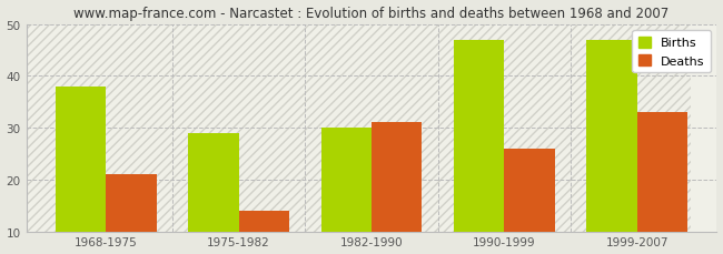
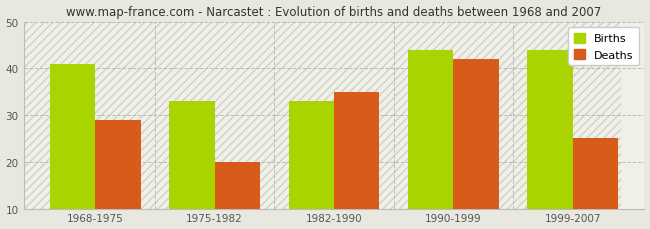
Births/1968-1975: 38 -> 41
Deaths/1968-1975: 21 -> 29
Births/1975-1982: 29 -> 33
Deaths/1975-1982: 14 -> 20
Births/1982-1990: 30 -> 33
Deaths/1982-1990: 31 -> 35
Births/1990-1999: 47 -> 44
Deaths/1990-1999: 26 -> 42
Births/1999-2007: 47 -> 44
Deaths/1999-2007: 33 -> 25
